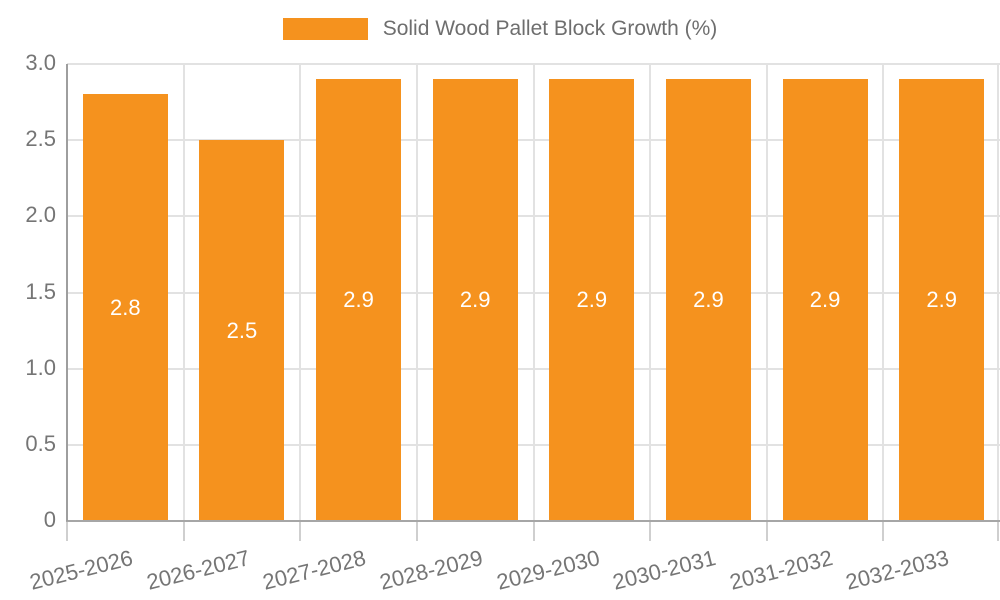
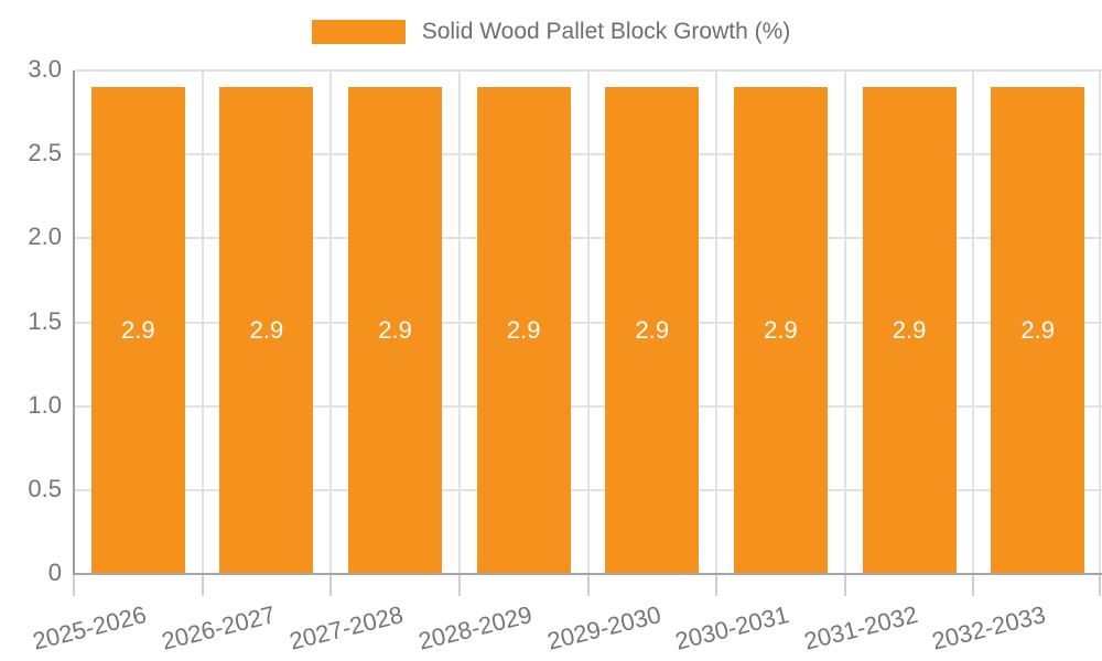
2025-2026: 2.8 -> 2.9
2026-2027: 2.5 -> 2.9
